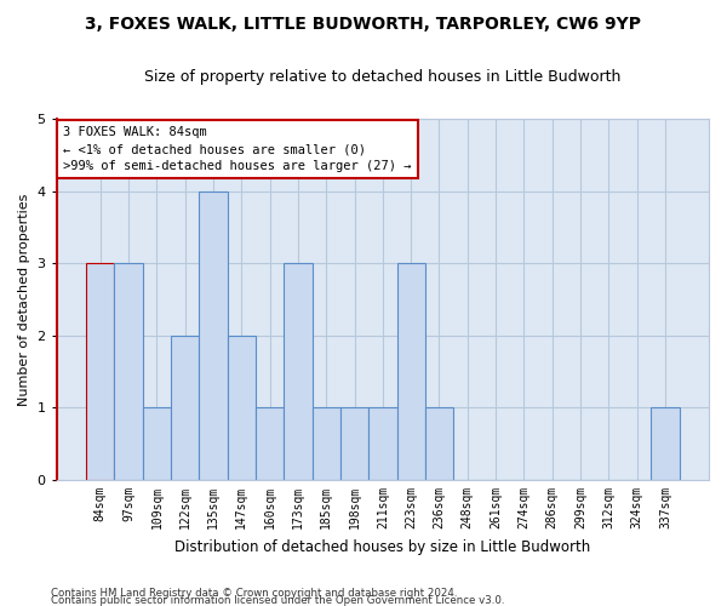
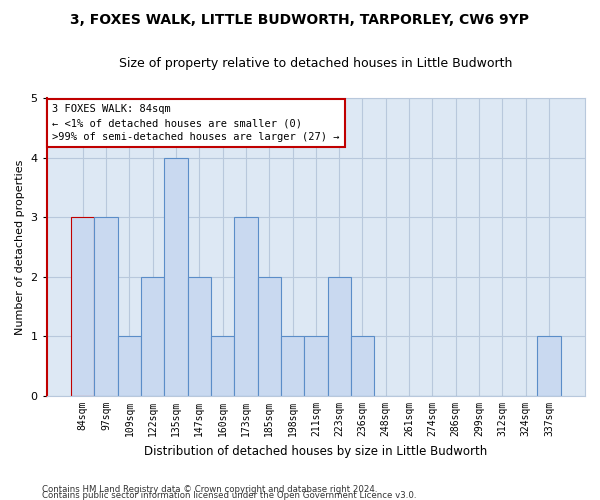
185sqm: 1 -> 2
223sqm: 3 -> 2
